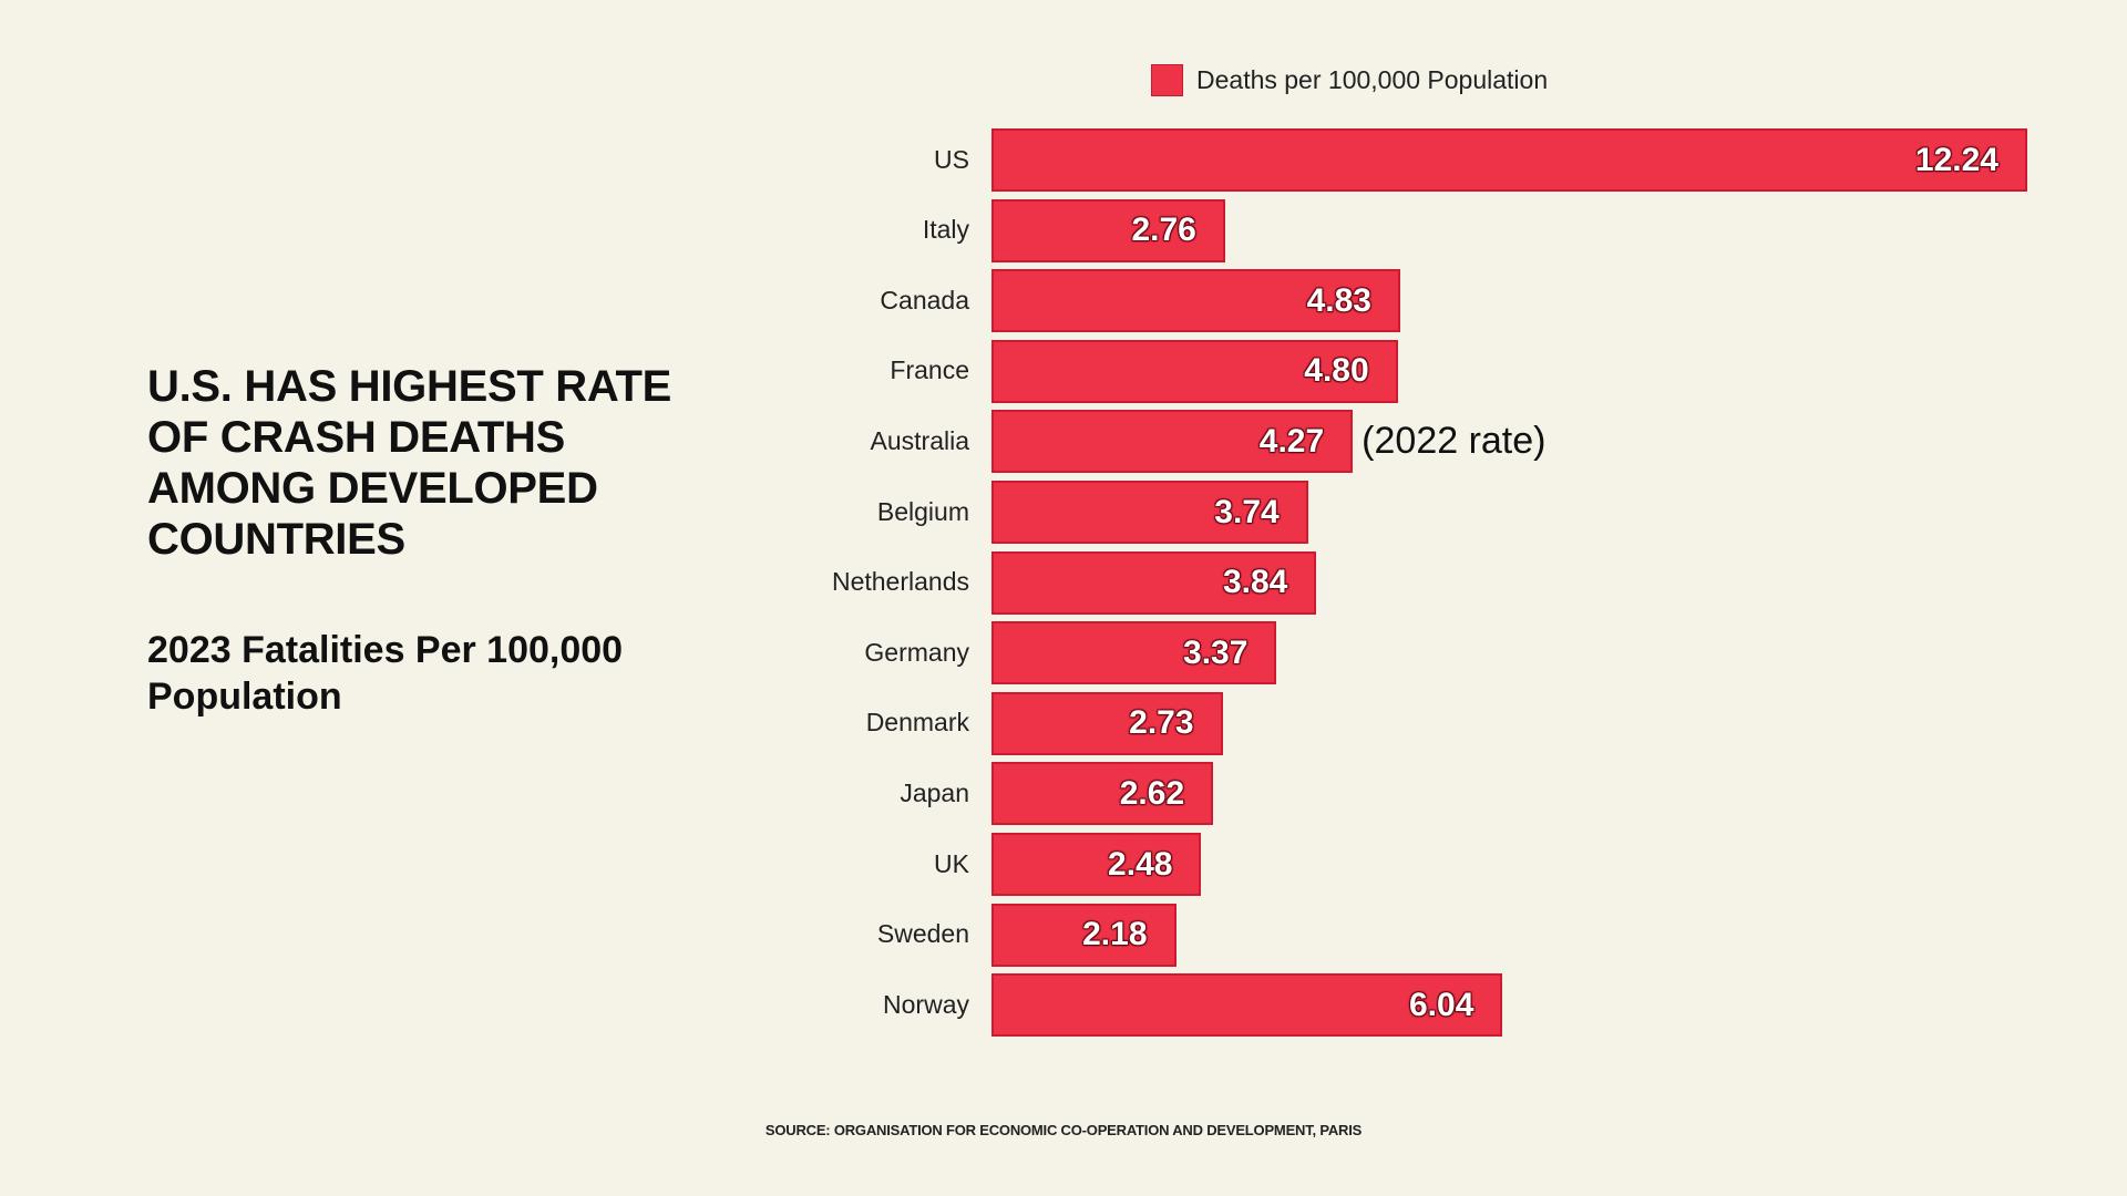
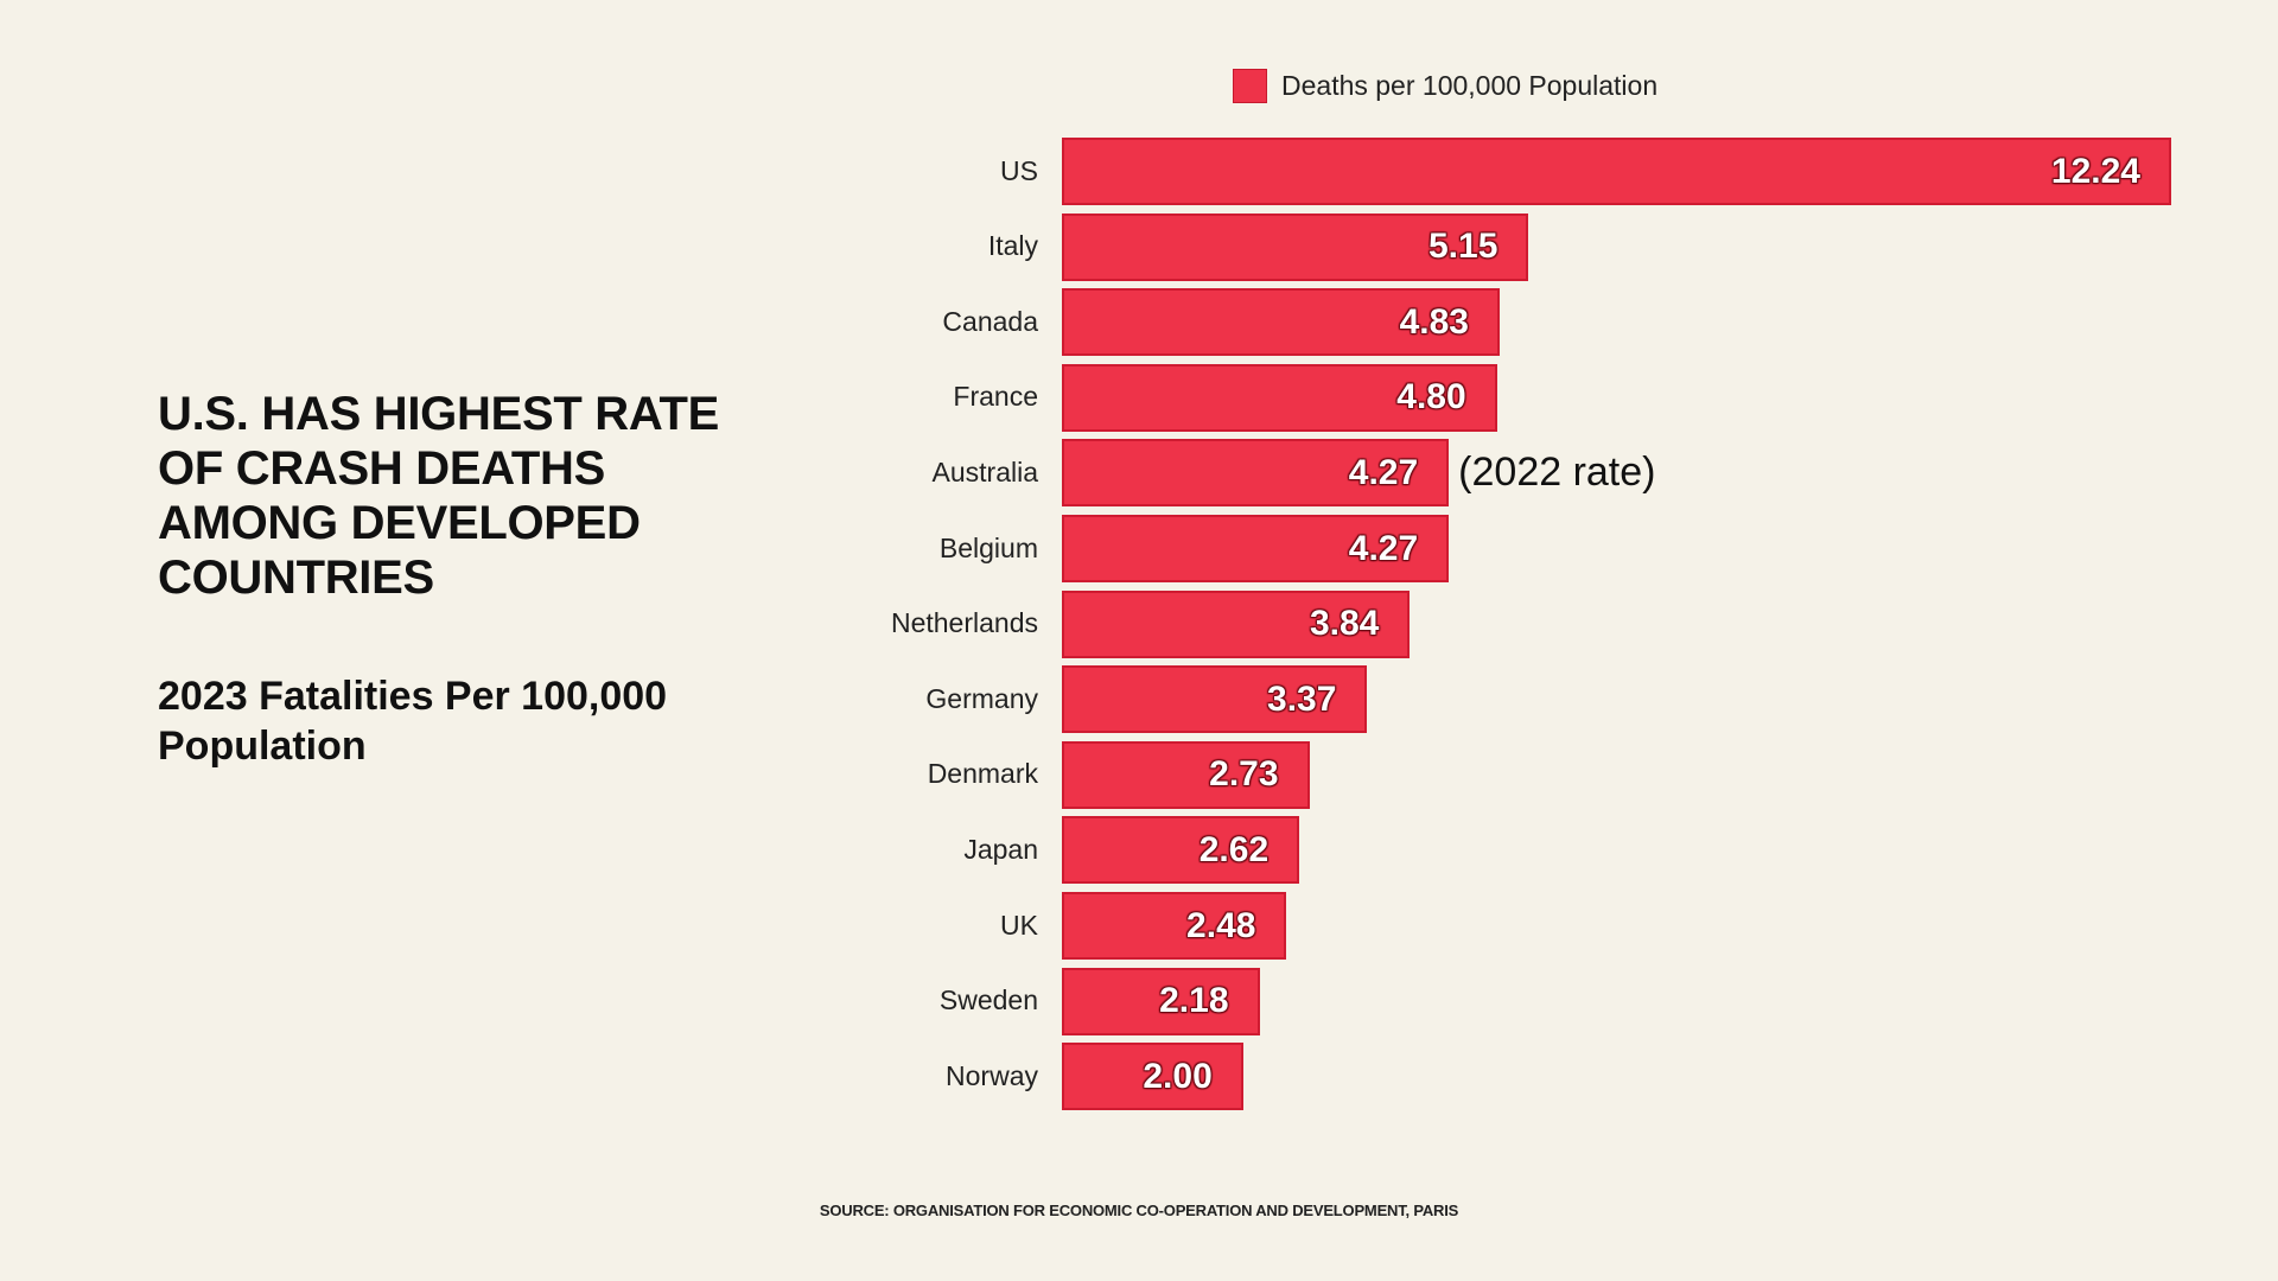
Italy: 2.76 -> 5.15
Belgium: 3.74 -> 4.27
Norway: 6.04 -> 2.00
